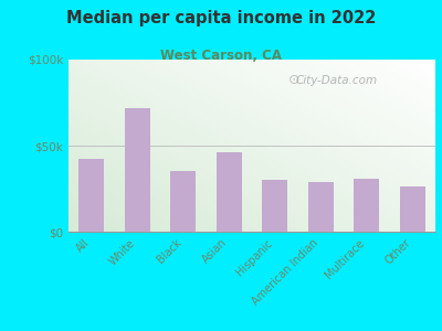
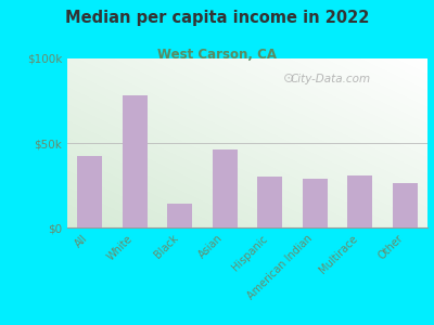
White: $72k -> $78k
Black: $35k -> $14k
